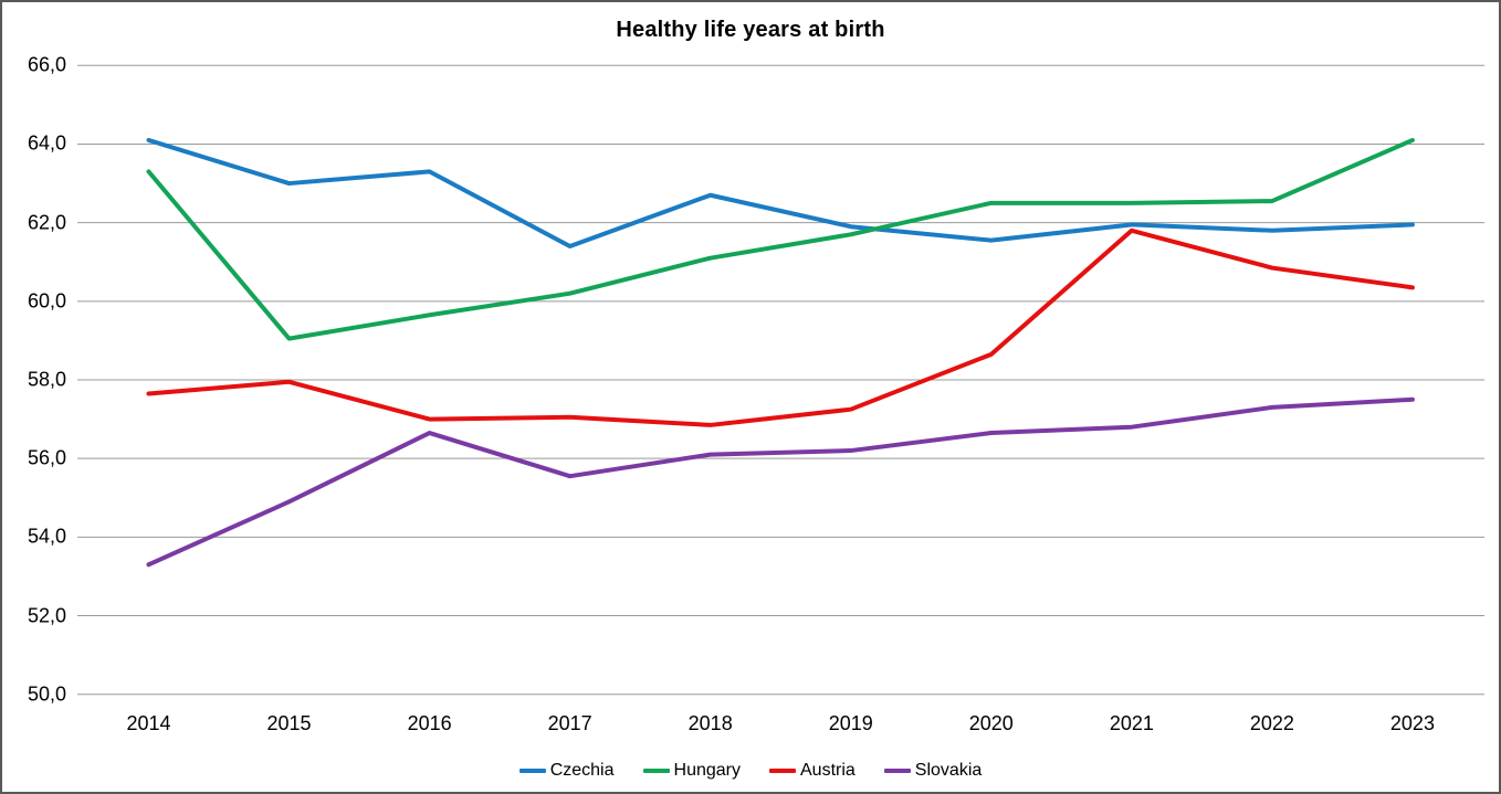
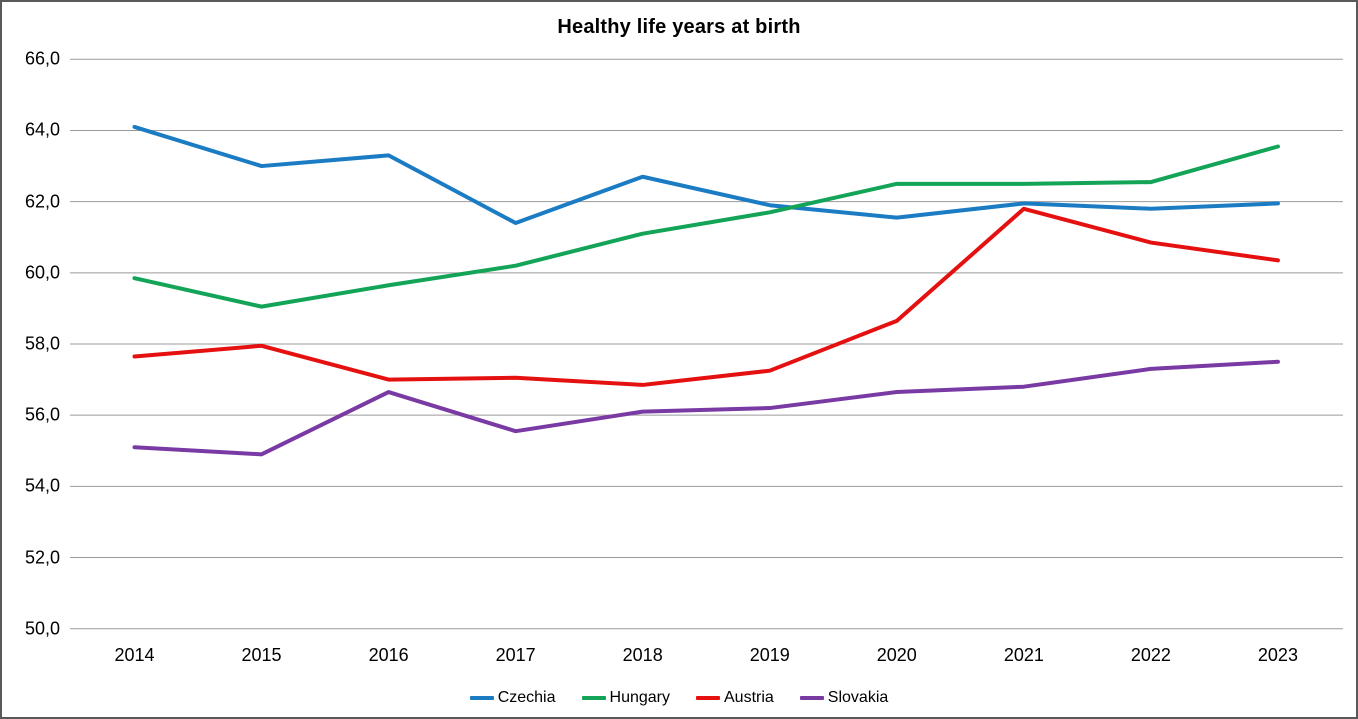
Hungary/2014: 63,3 -> 59,9
Slovakia/2014: 53,3 -> 55,1
Hungary/2023: 64,1 -> 63,5
